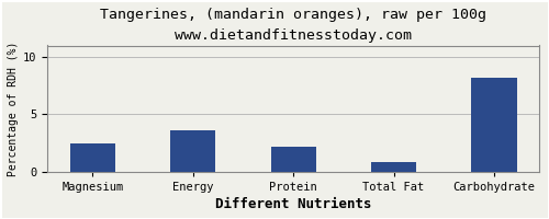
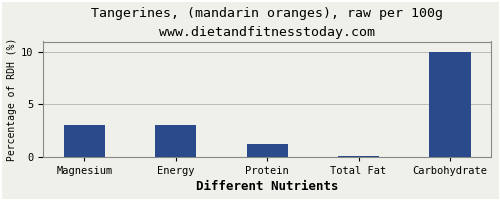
Magnesium: 2.5 -> 3.0
Energy: 3.6 -> 3.0
Protein: 2.2 -> 1.2
Total Fat: 0.8 -> 0.1
Carbohydrate: 8.2 -> 10.0
